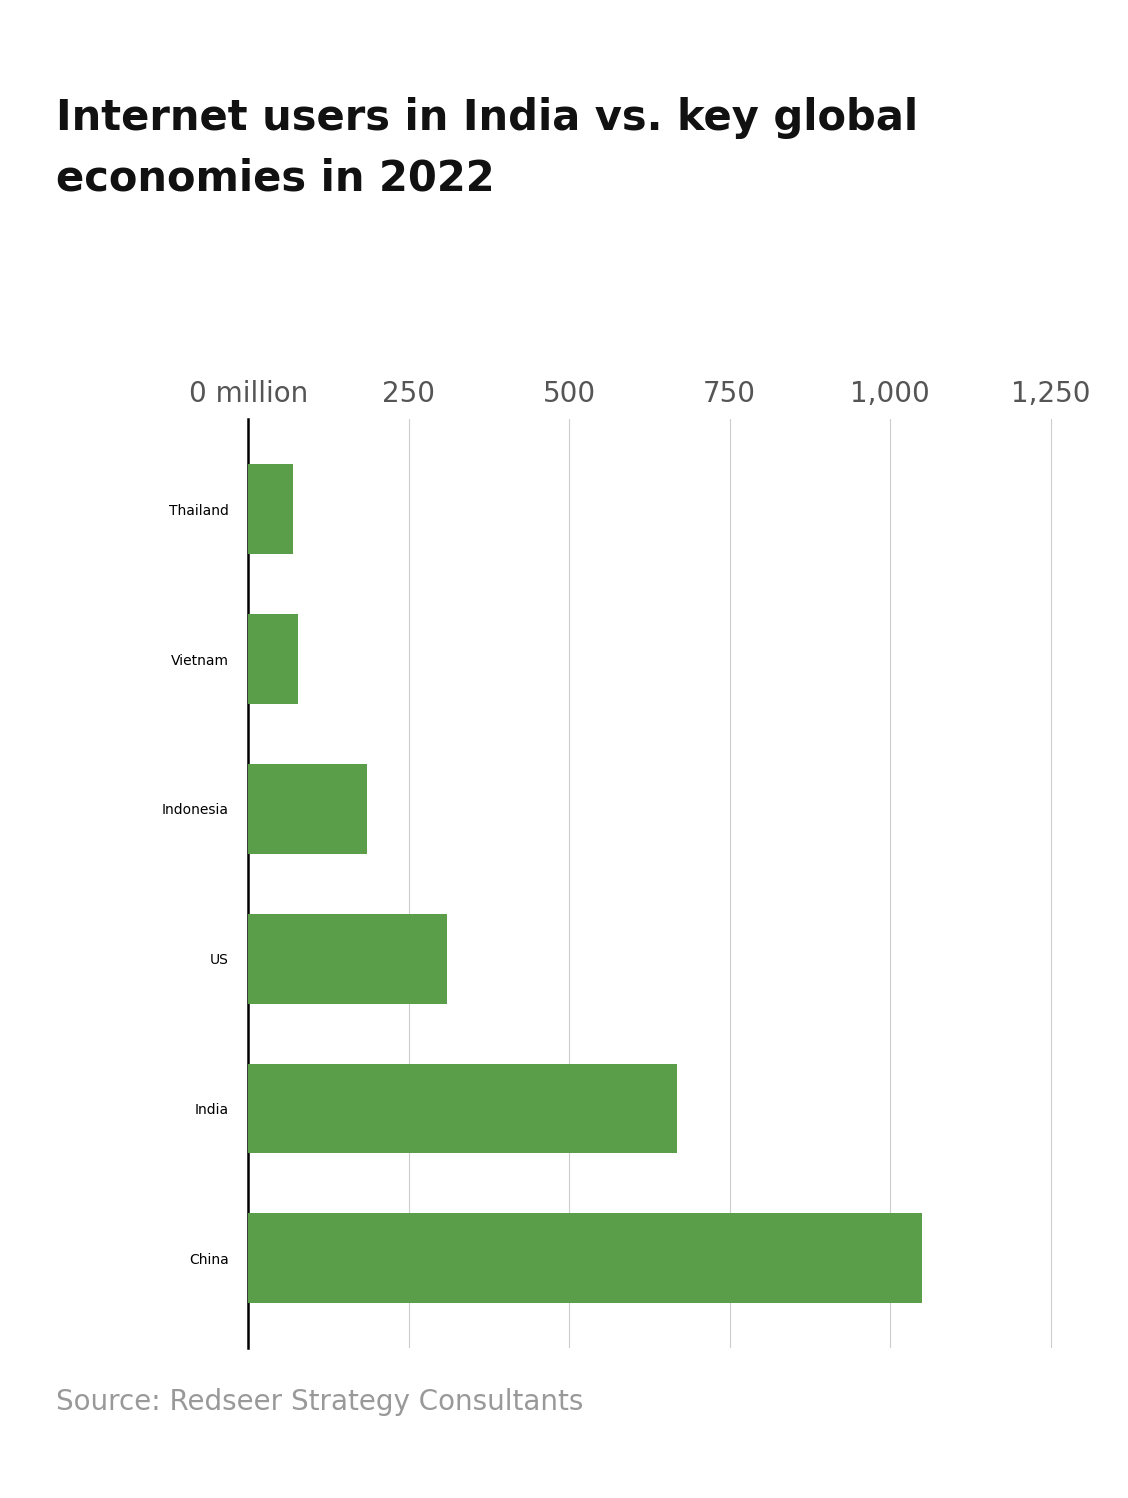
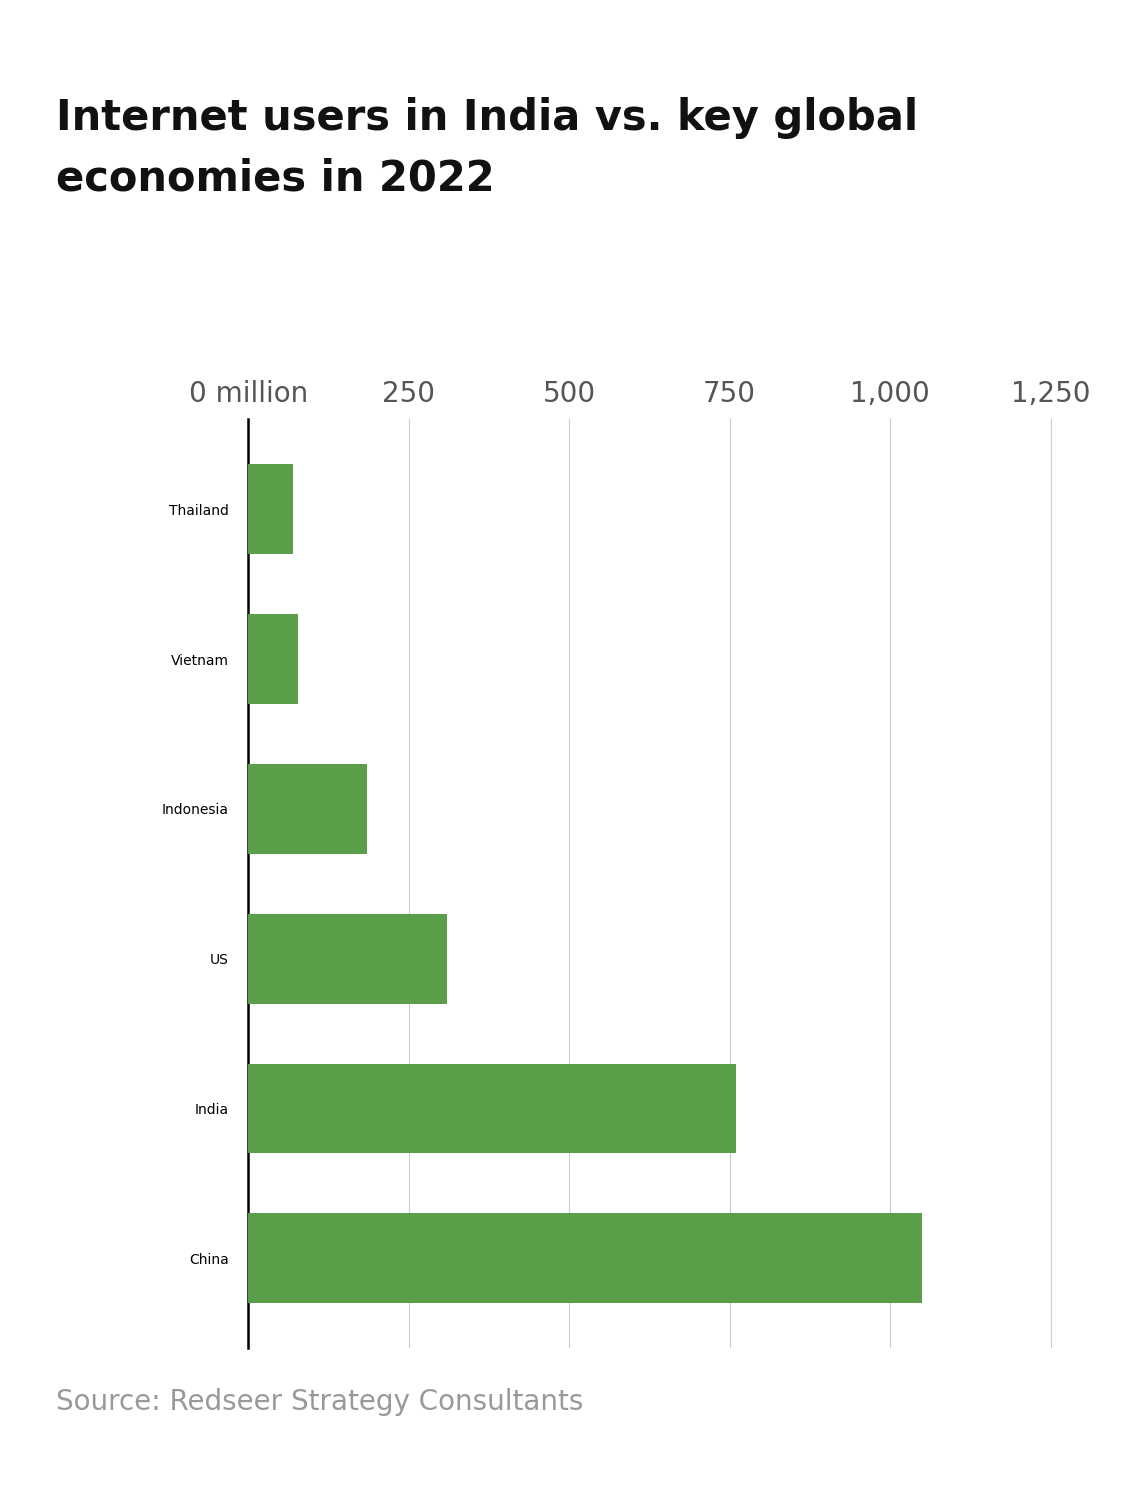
India: 668 -> 760
